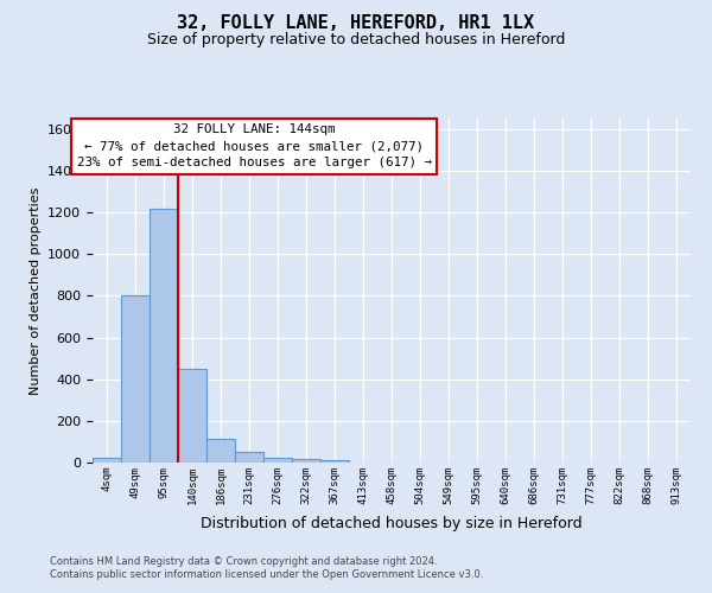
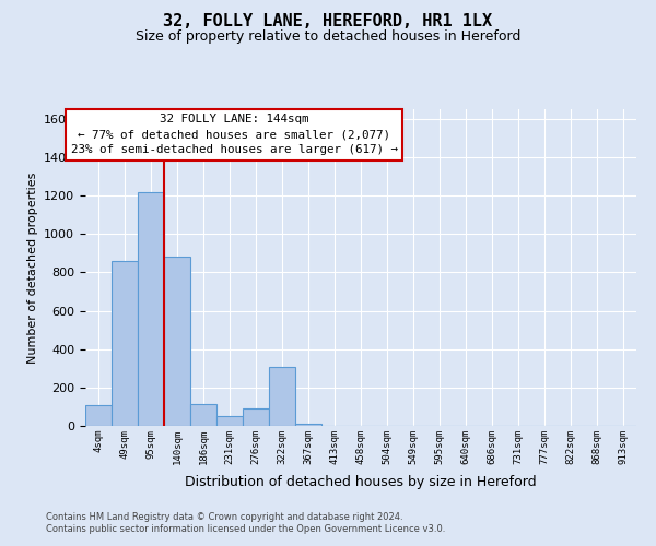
4sqm: 20 -> 110
49sqm: 800 -> 860
140sqm: 450 -> 880
276sqm: 20 -> 90
322sqm: 20 -> 310
